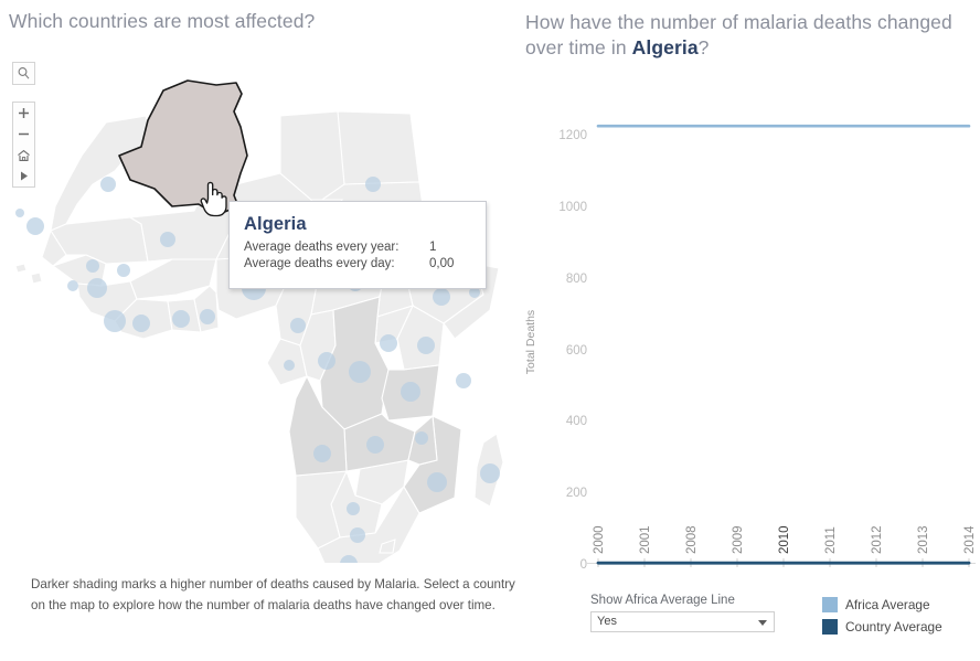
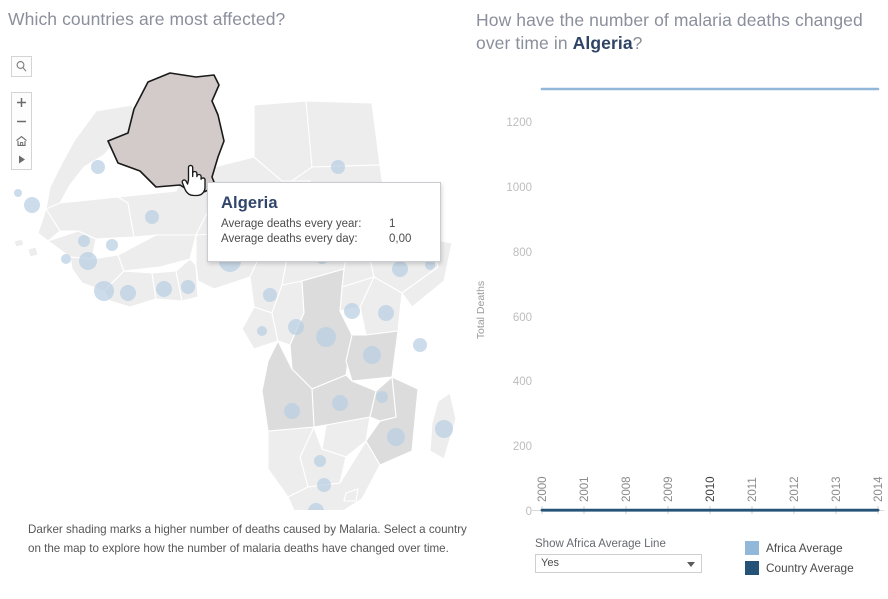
Africa Average/2000: 1200 -> 1300
Africa Average/2008: 1200 -> 1300
Africa Average/2009: 1200 -> 1300
Africa Average/2010: 1200 -> 1300
Africa Average/2012: 1200 -> 1300
Africa Average/2014: 1100 -> 1300
